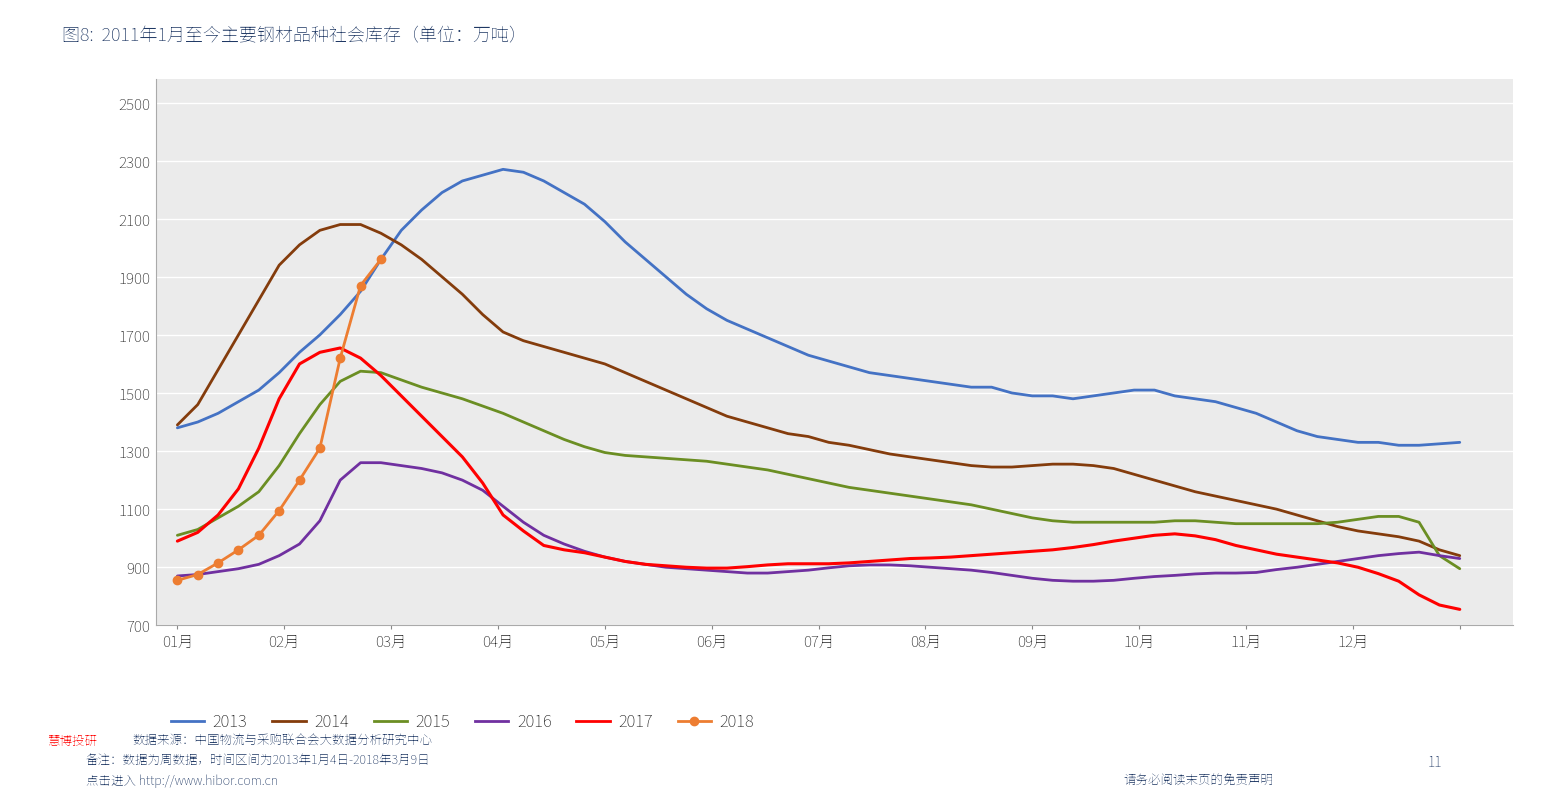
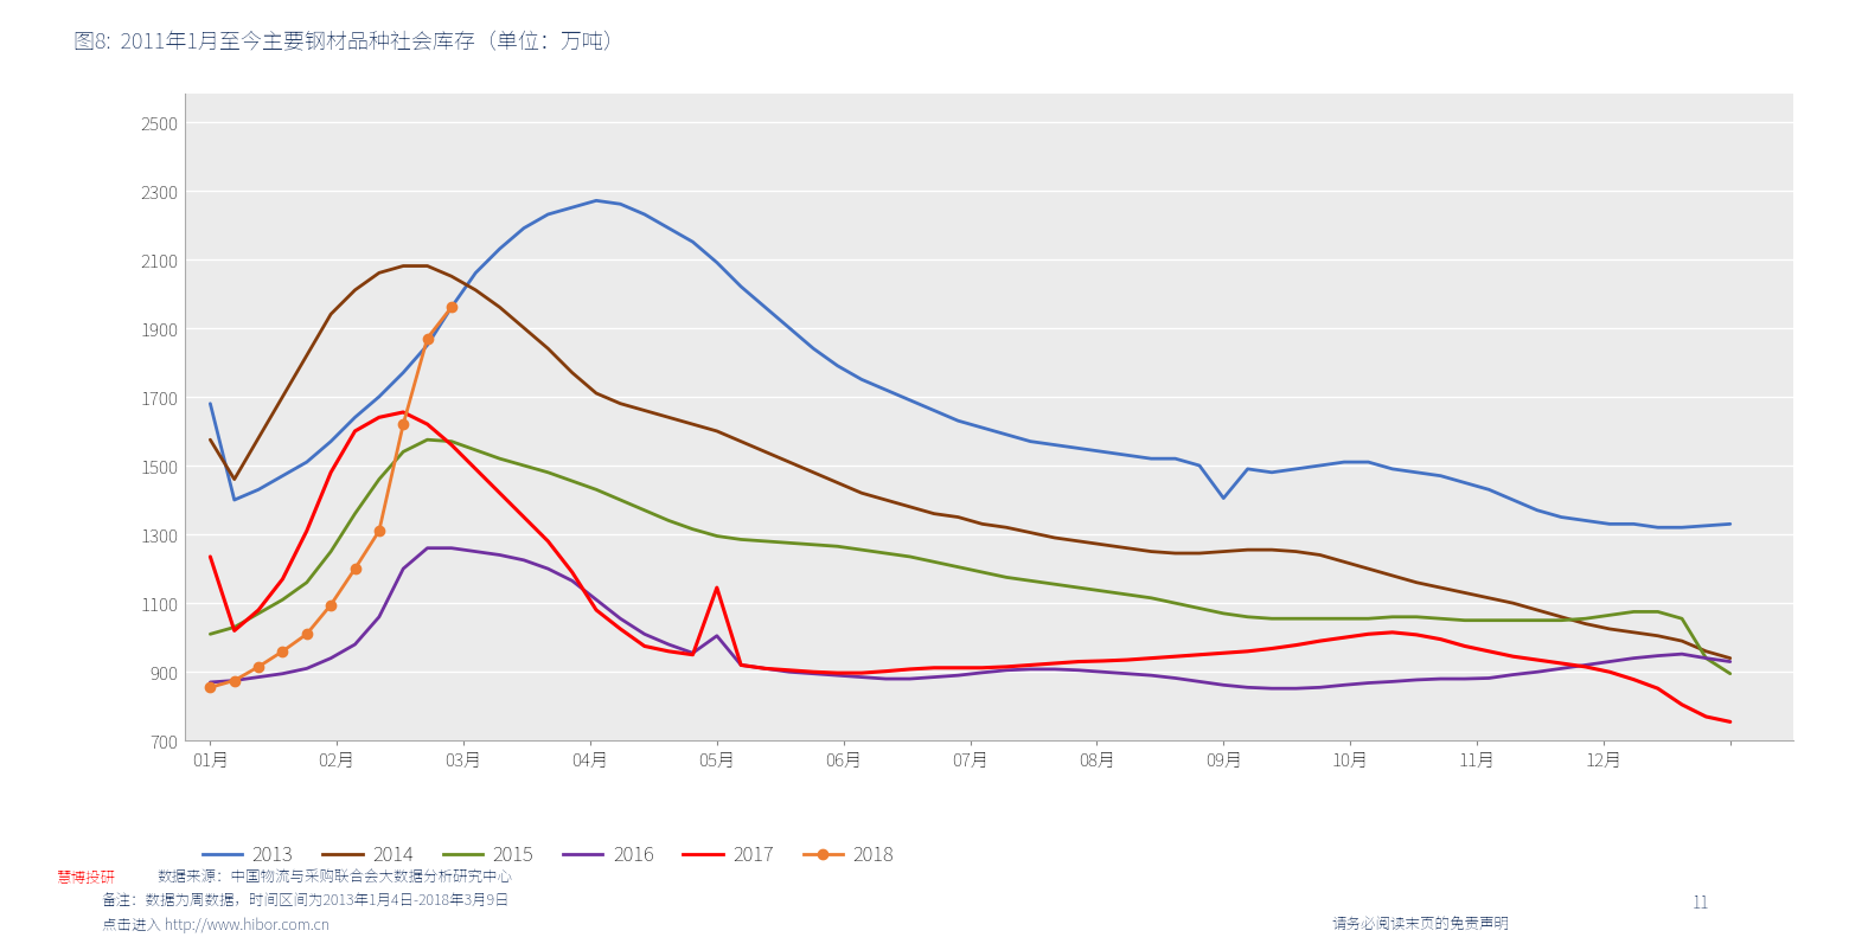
2013/01月: 1380 -> 1680
2014/01月: 1390 -> 1575
2017/01月: 990 -> 1235
2016/05月: 935 -> 1005
2017/05月: 935 -> 1145
2013/09月: 1490 -> 1405
